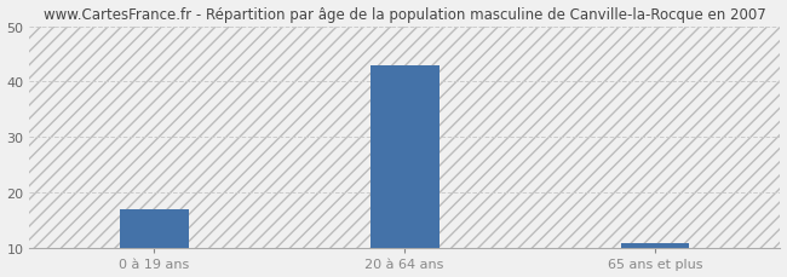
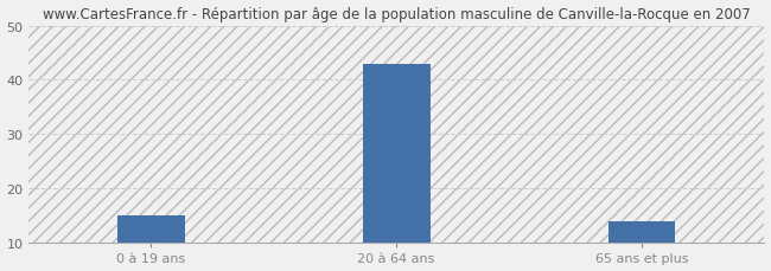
0 à 19 ans: 17 -> 15
65 ans et plus: 11 -> 14
